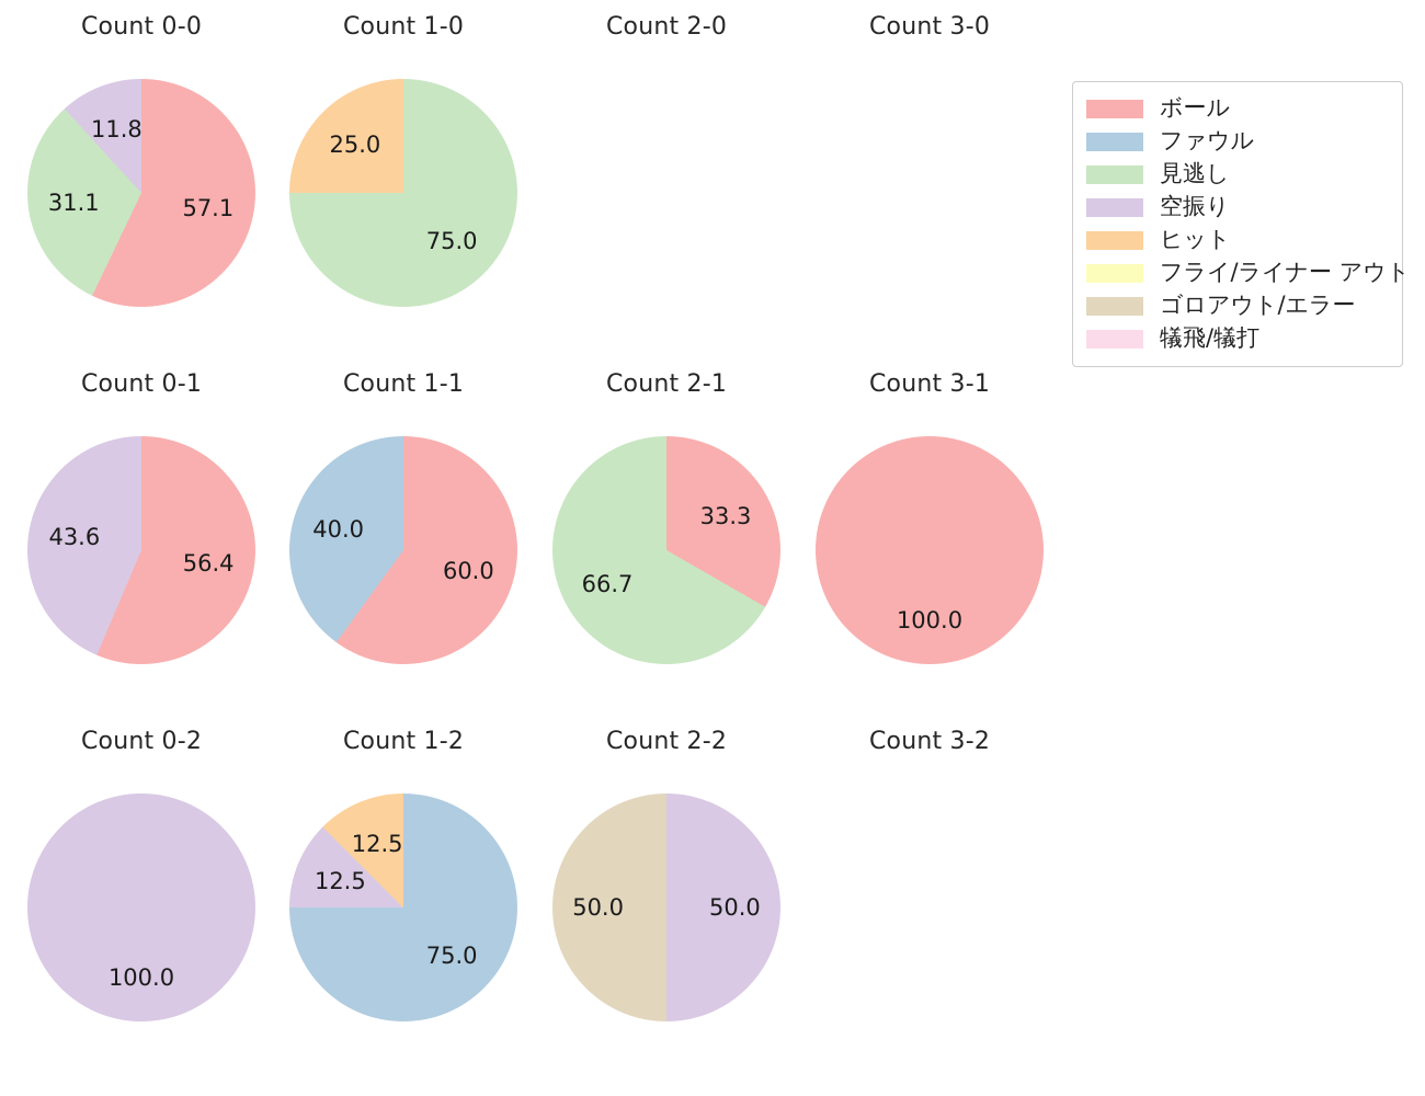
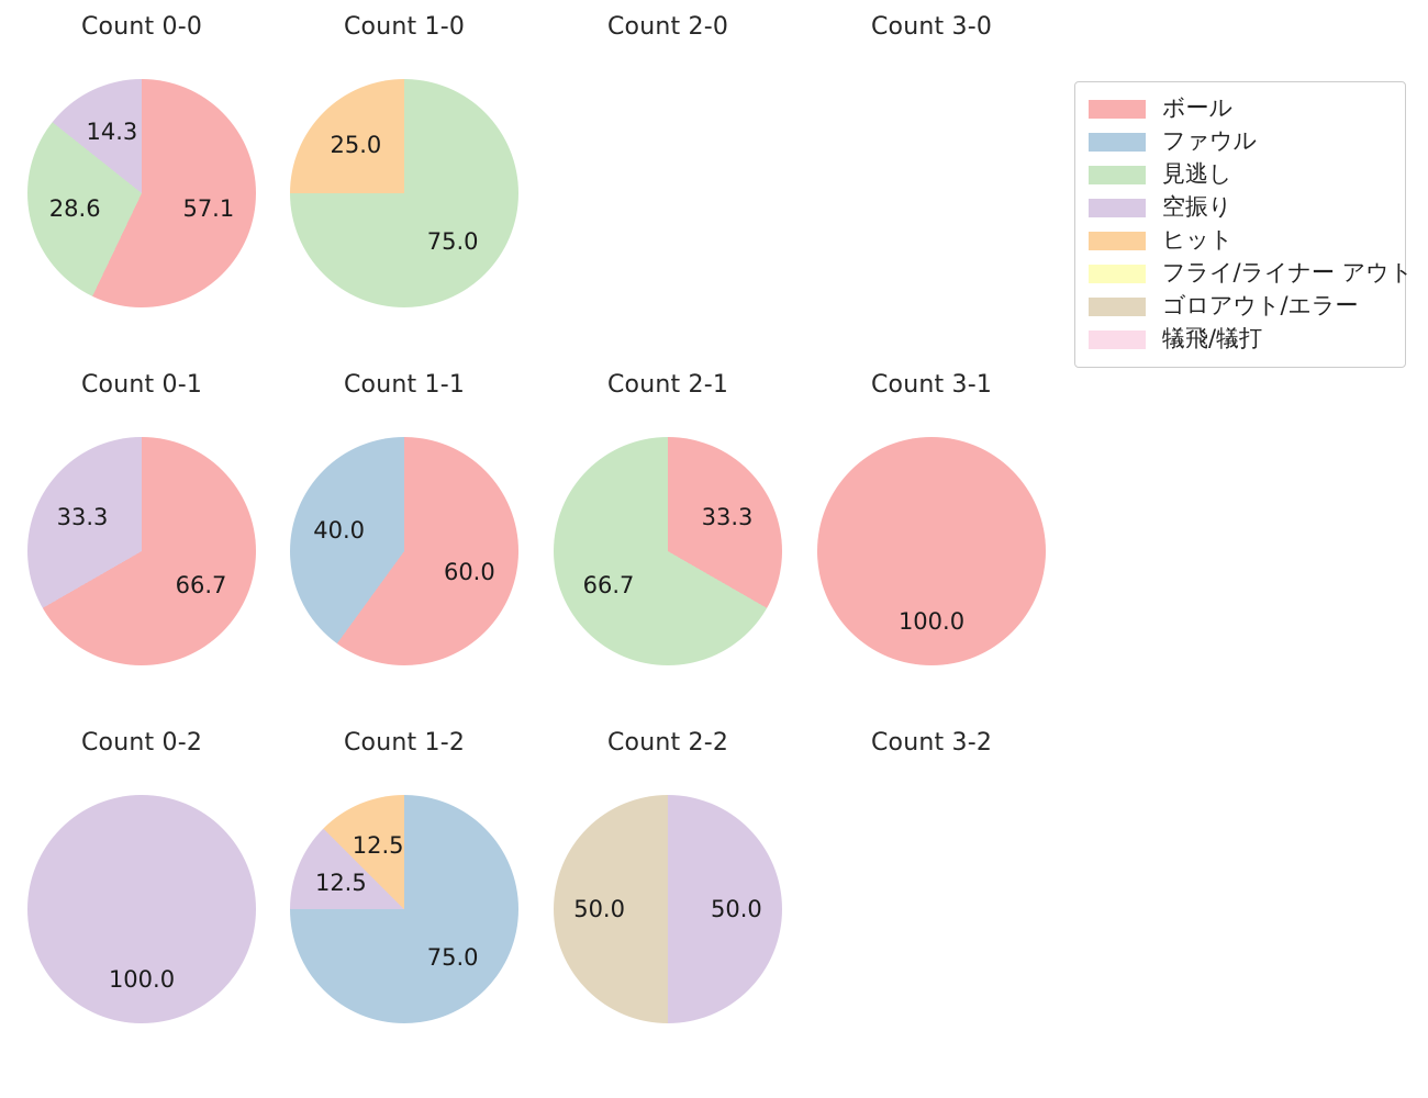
Count 0-0/見逃し: 31.1 -> 28.6
Count 0-0/空振り: 11.8 -> 14.3
Count 0-1/ボール: 56.4 -> 66.7
Count 0-1/空振り: 43.6 -> 33.3
